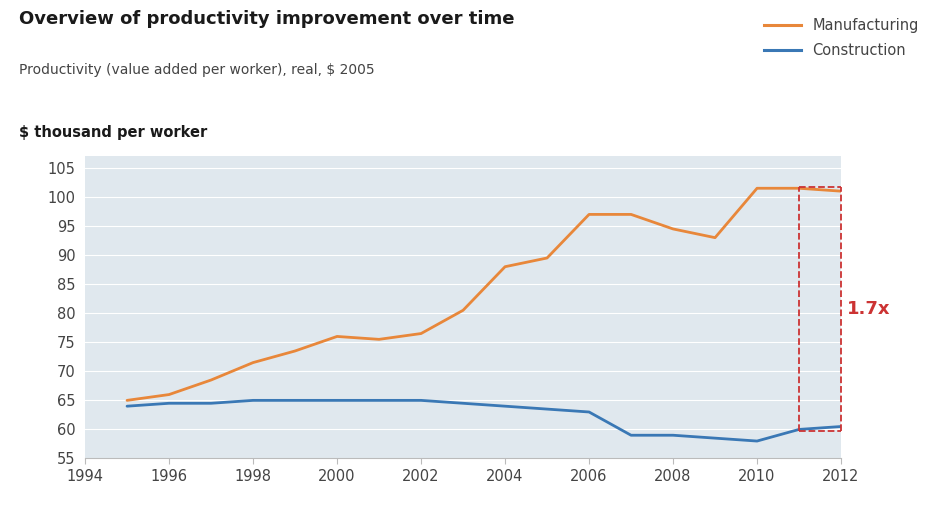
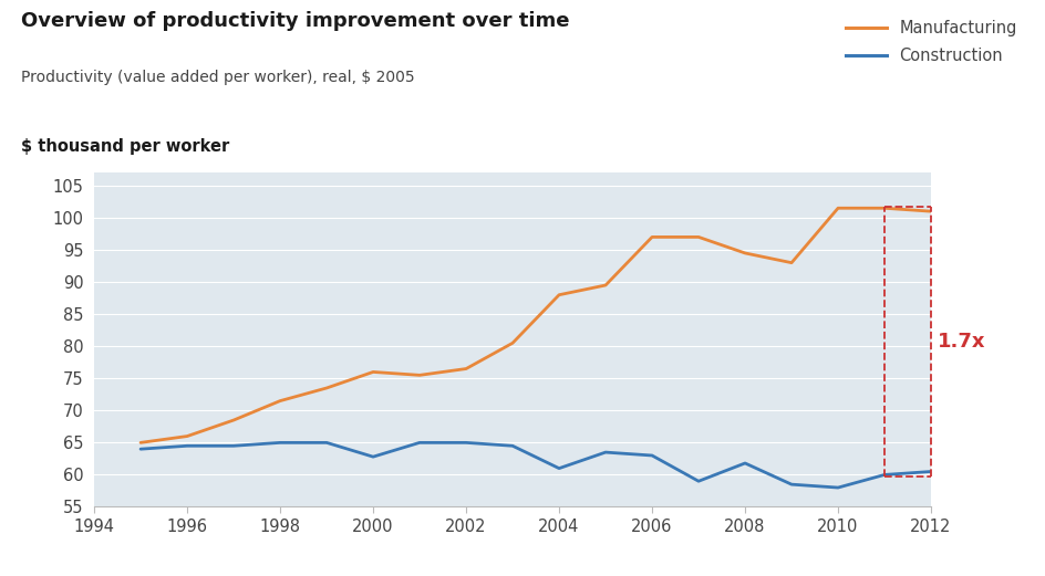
Construction/2000: 65.0 -> 62.8
Construction/2004: 64.0 -> 61.0
Construction/2008: 59.0 -> 61.8
